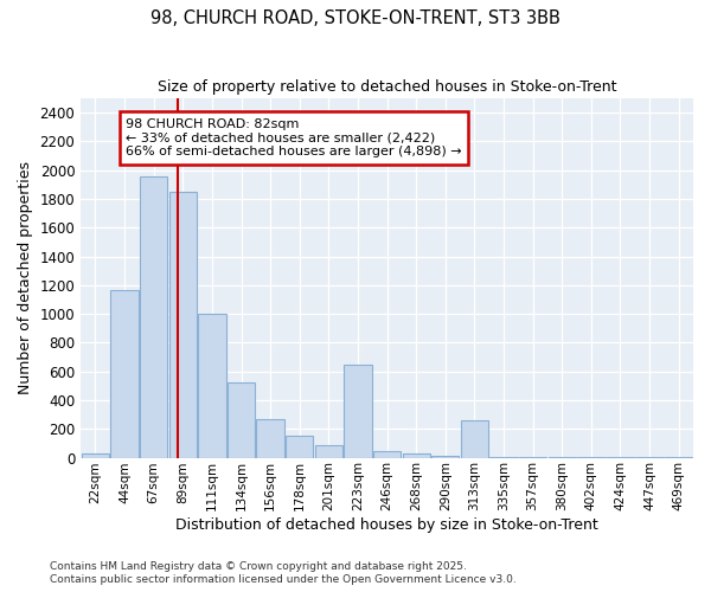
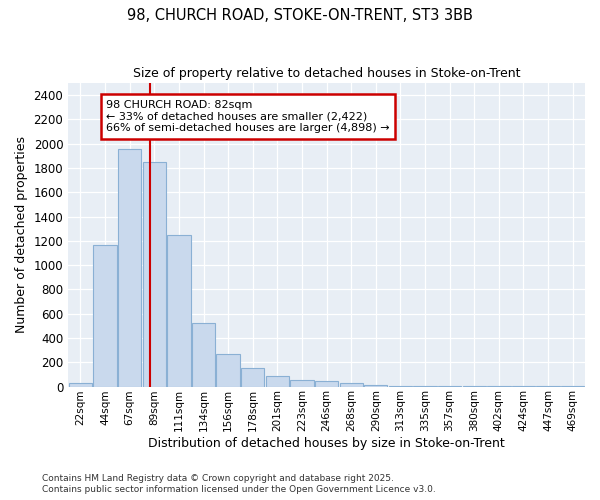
111sqm: 1000 -> 1250
223sqm: 650 -> 50
313sqm: 260 -> 0
